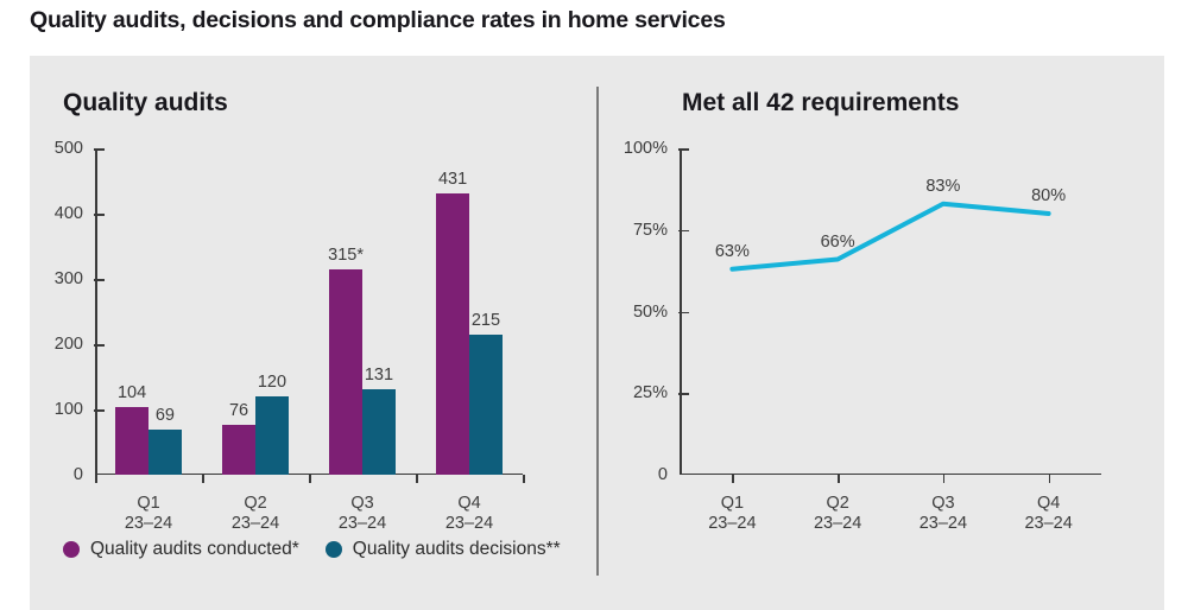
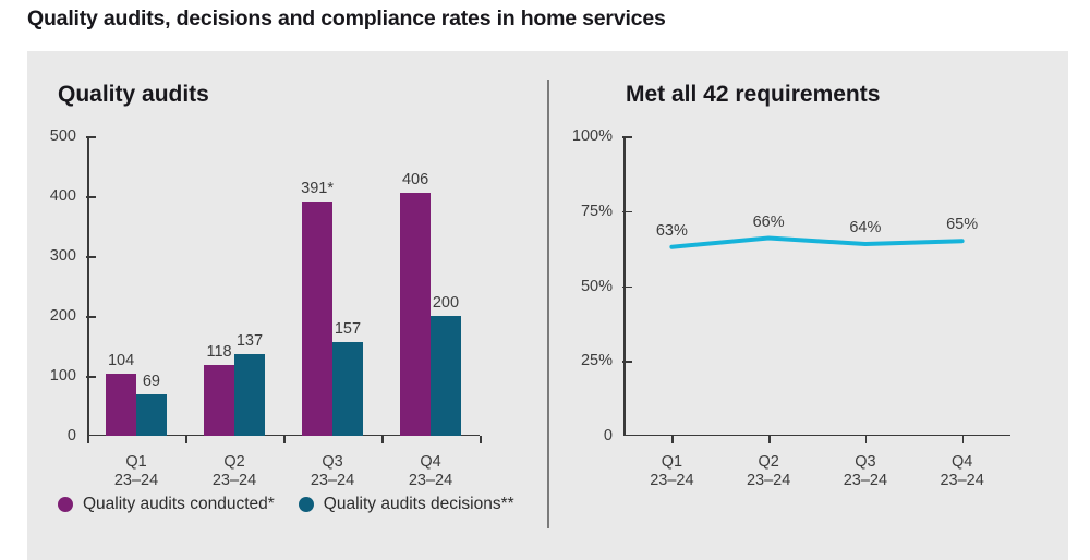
Quality audits/Quality audits conducted*/Q2 23–24: 76 -> 118
Quality audits/Quality audits decisions**/Q2 23–24: 120 -> 137
Quality audits/Quality audits conducted*/Q3 23–24: 315 -> 391
Quality audits/Quality audits decisions**/Q3 23–24: 131 -> 157
Quality audits/Quality audits conducted*/Q4 23–24: 431 -> 406
Quality audits/Quality audits decisions**/Q4 23–24: 215 -> 200
Met all 42 requirements/Q3 23–24: 83% -> 64%
Met all 42 requirements/Q4 23–24: 80% -> 65%
